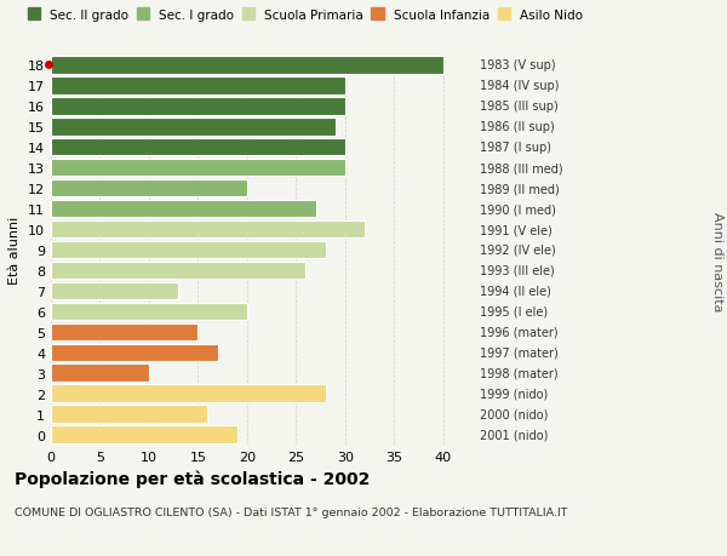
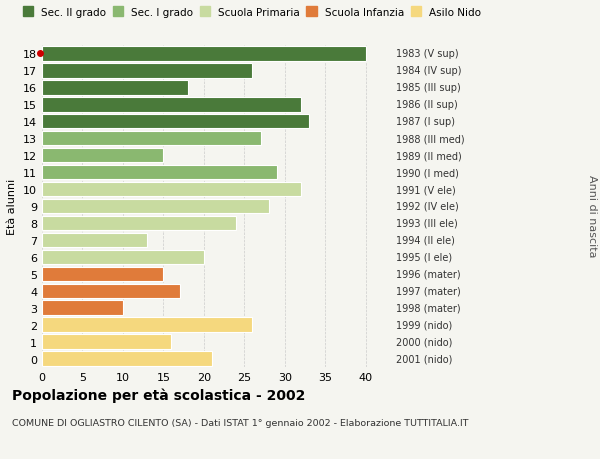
17: 30 -> 26
16: 30 -> 18
15: 29 -> 32
14: 30 -> 33
13: 30 -> 27
12: 20 -> 15
11: 27 -> 29
8: 26 -> 24
2: 28 -> 26
0: 19 -> 21
